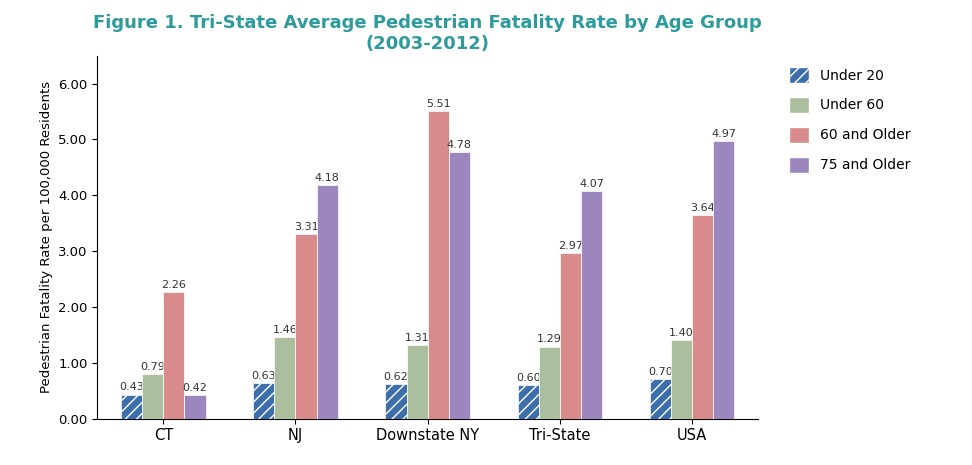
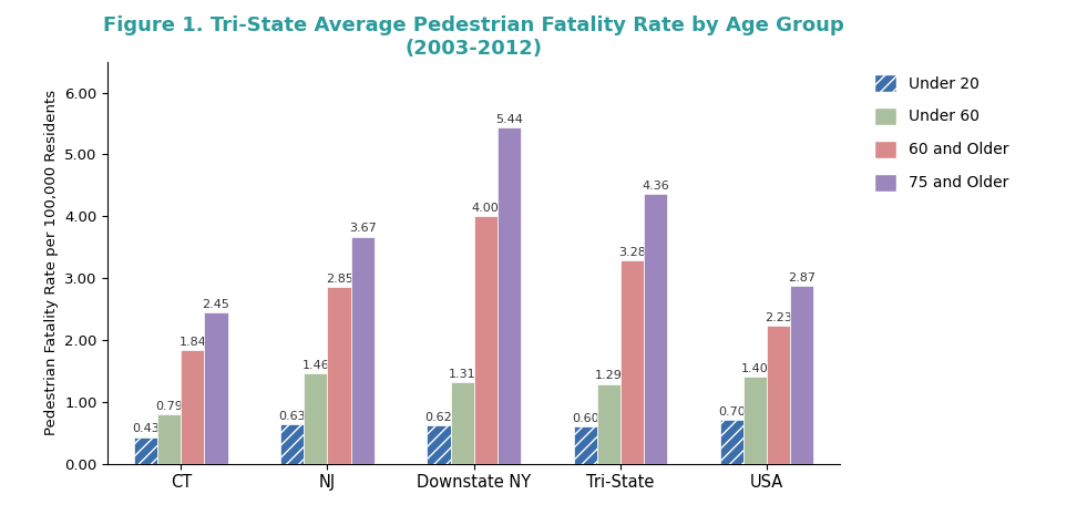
60 and Older/CT: 2.26 -> 1.84
75 and Older/CT: 0.42 -> 2.45
60 and Older/NJ: 3.31 -> 2.85
75 and Older/NJ: 4.18 -> 3.67
60 and Older/Downstate NY: 5.51 -> 4.00
75 and Older/Downstate NY: 4.78 -> 5.44
60 and Older/Tri-State: 2.97 -> 3.28
75 and Older/Tri-State: 4.07 -> 4.36
60 and Older/USA: 3.64 -> 2.23
75 and Older/USA: 4.97 -> 2.87
